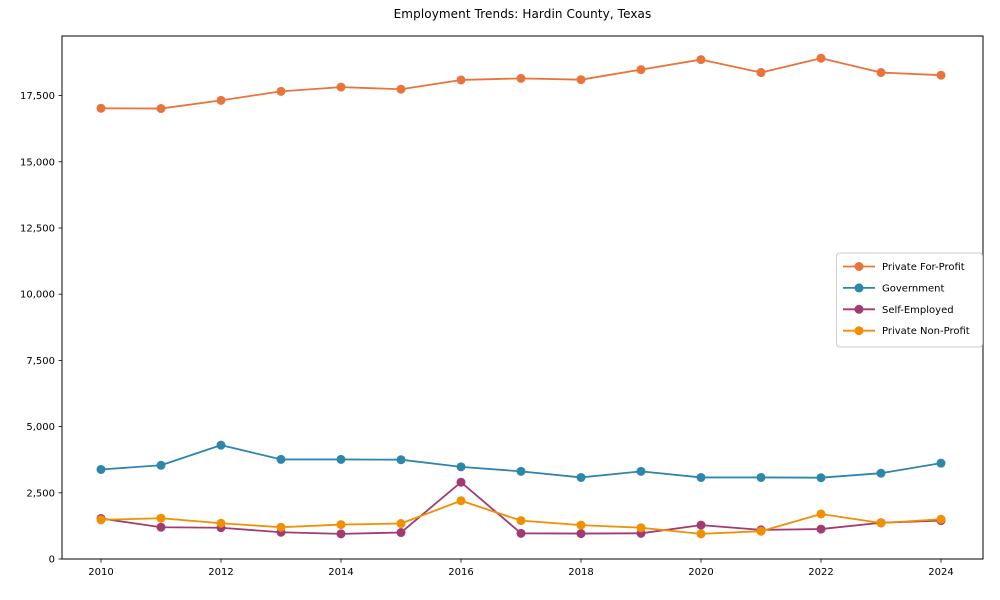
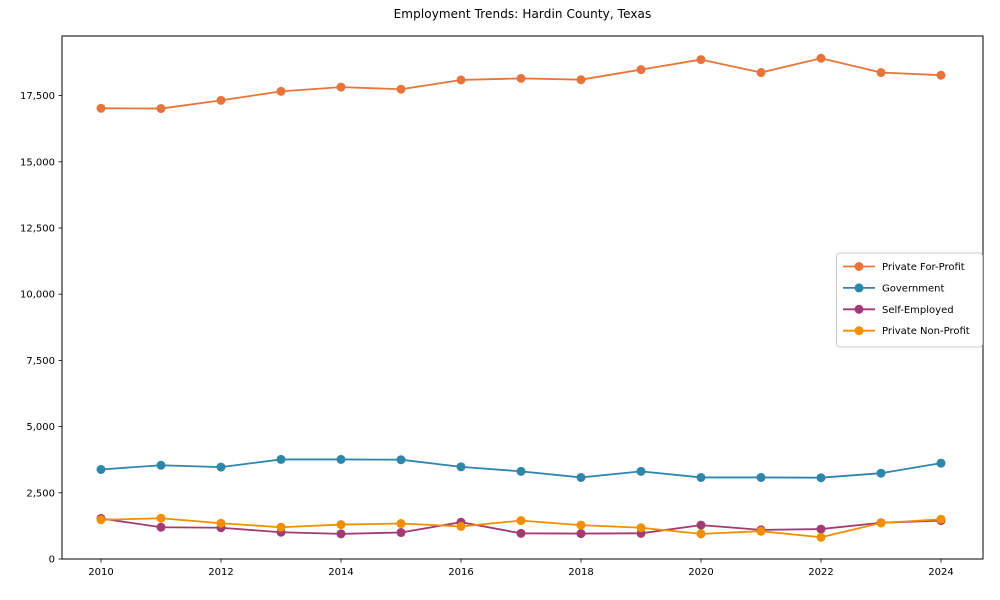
Government/2012: 4300 -> 3500
Self-Employed/2016: 2900 -> 1400
Private Non-Profit/2016: 2200 -> 1200
Private Non-Profit/2022: 1700 -> 800
